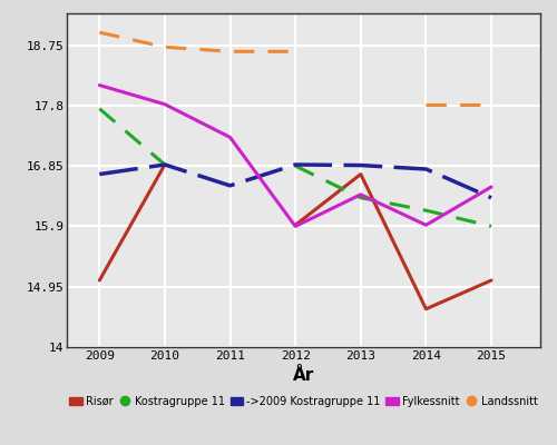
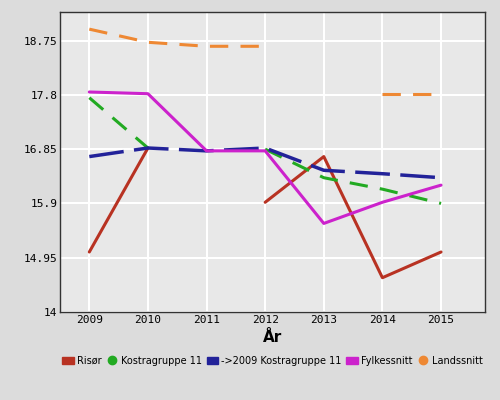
Fylkessnitt/2009: 18.12 -> 17.85
->2009 Kostragruppe 11/2011: 16.54 -> 16.82
Fylkessnitt/2011: 17.30 -> 16.82
Fylkessnitt/2012: 15.90 -> 16.82
->2009 Kostragruppe 11/2013: 16.86 -> 16.48
Fylkessnitt/2013: 16.40 -> 15.55
->2009 Kostragruppe 11/2014: 16.80 -> 16.42
Fylkessnitt/2015: 16.52 -> 16.22
